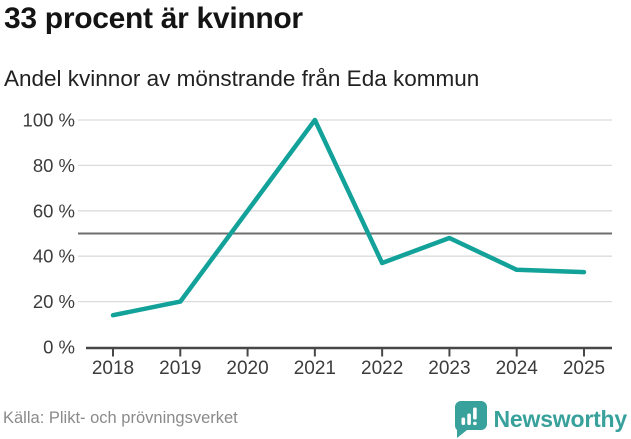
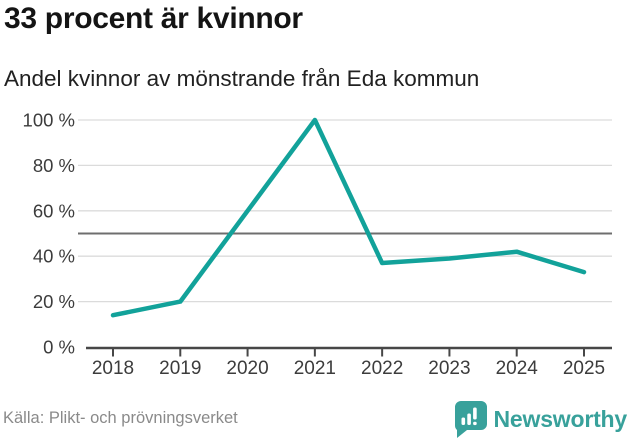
2023: 48% -> 39%
2024: 34% -> 42%
